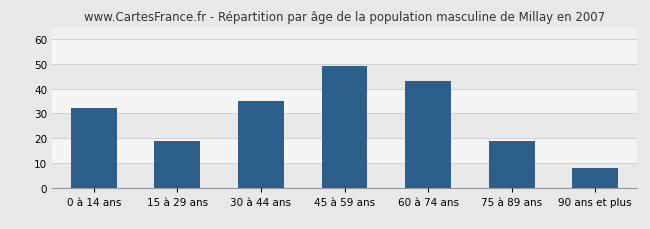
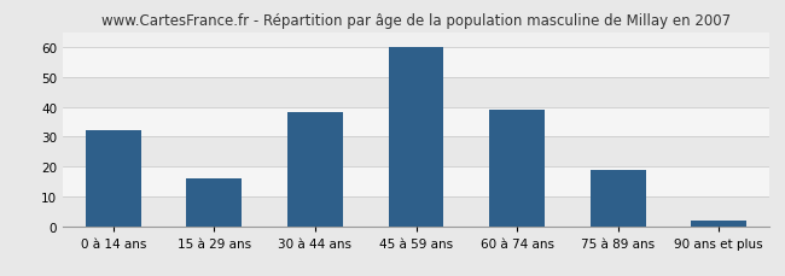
15 à 29 ans: 19 -> 16
30 à 44 ans: 35 -> 38
45 à 59 ans: 49 -> 60
60 à 74 ans: 43 -> 39
90 ans et plus: 8 -> 2
